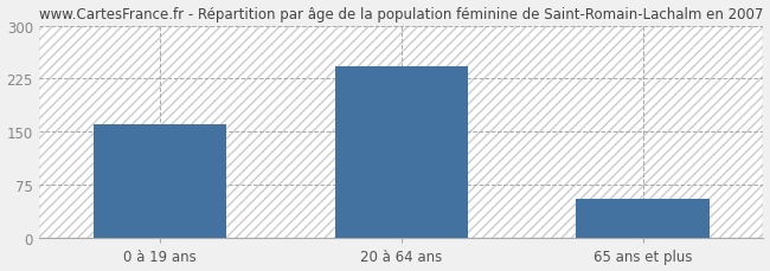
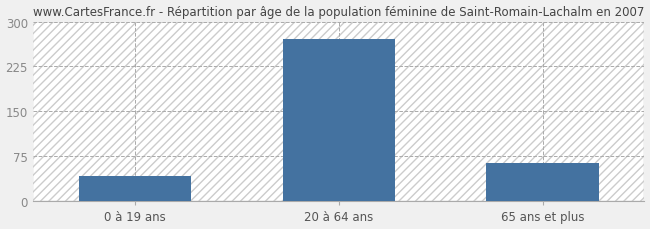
0 à 19 ans: 160 -> 42
20 à 64 ans: 243 -> 270
65 ans et plus: 55 -> 64
